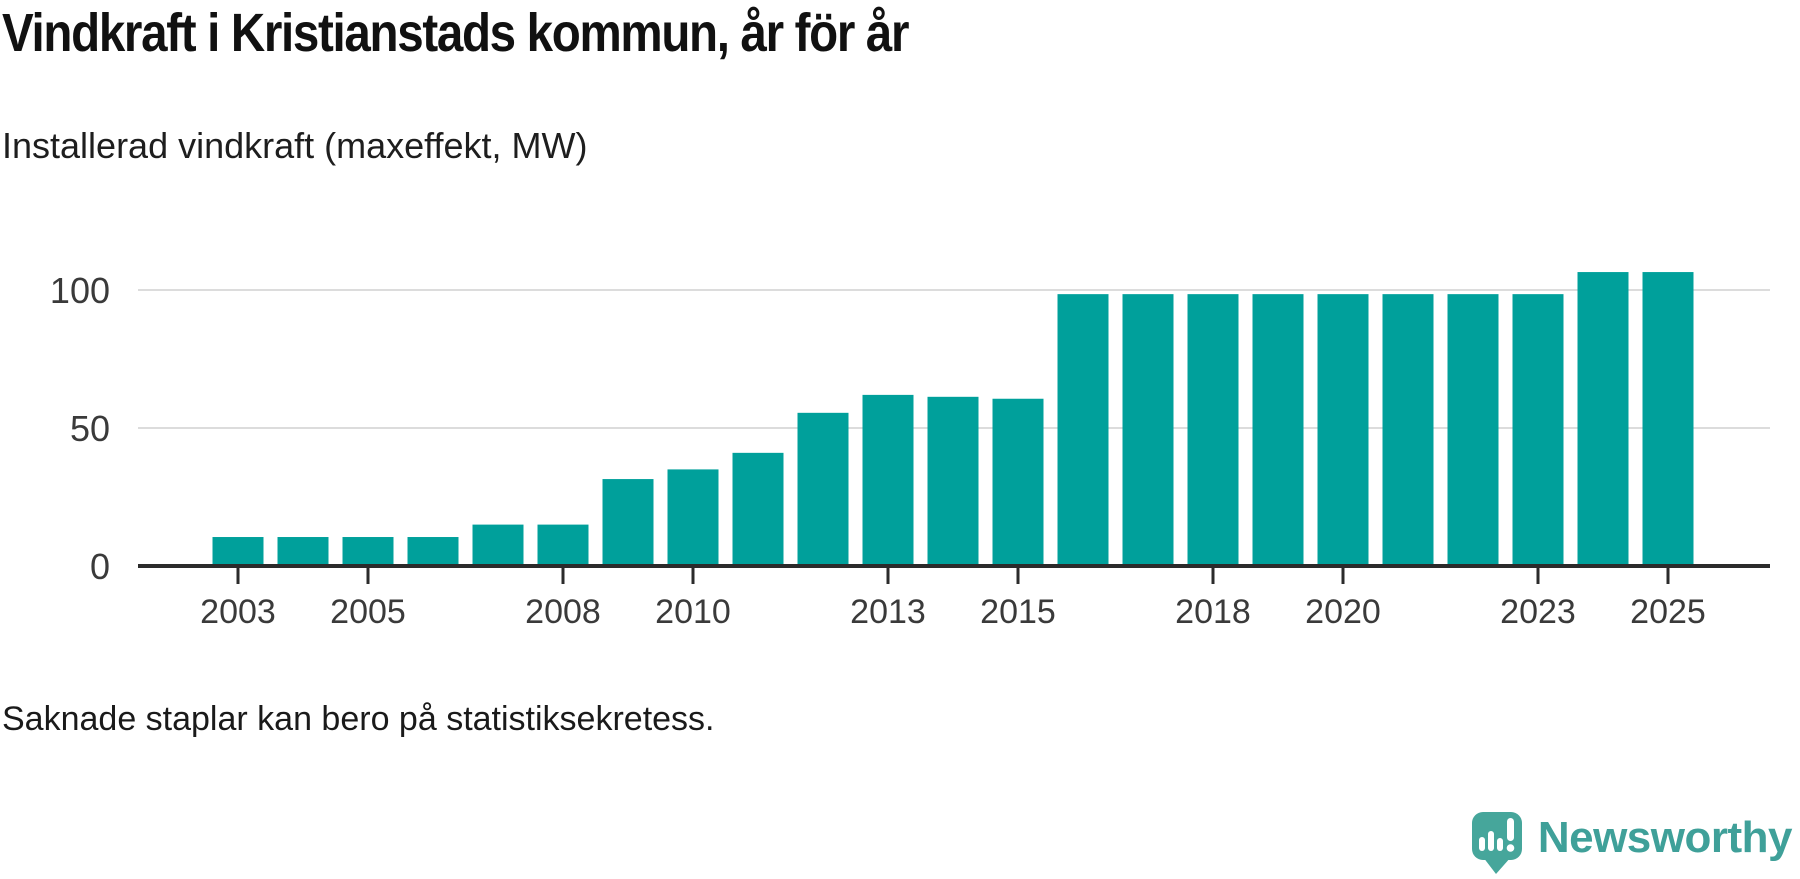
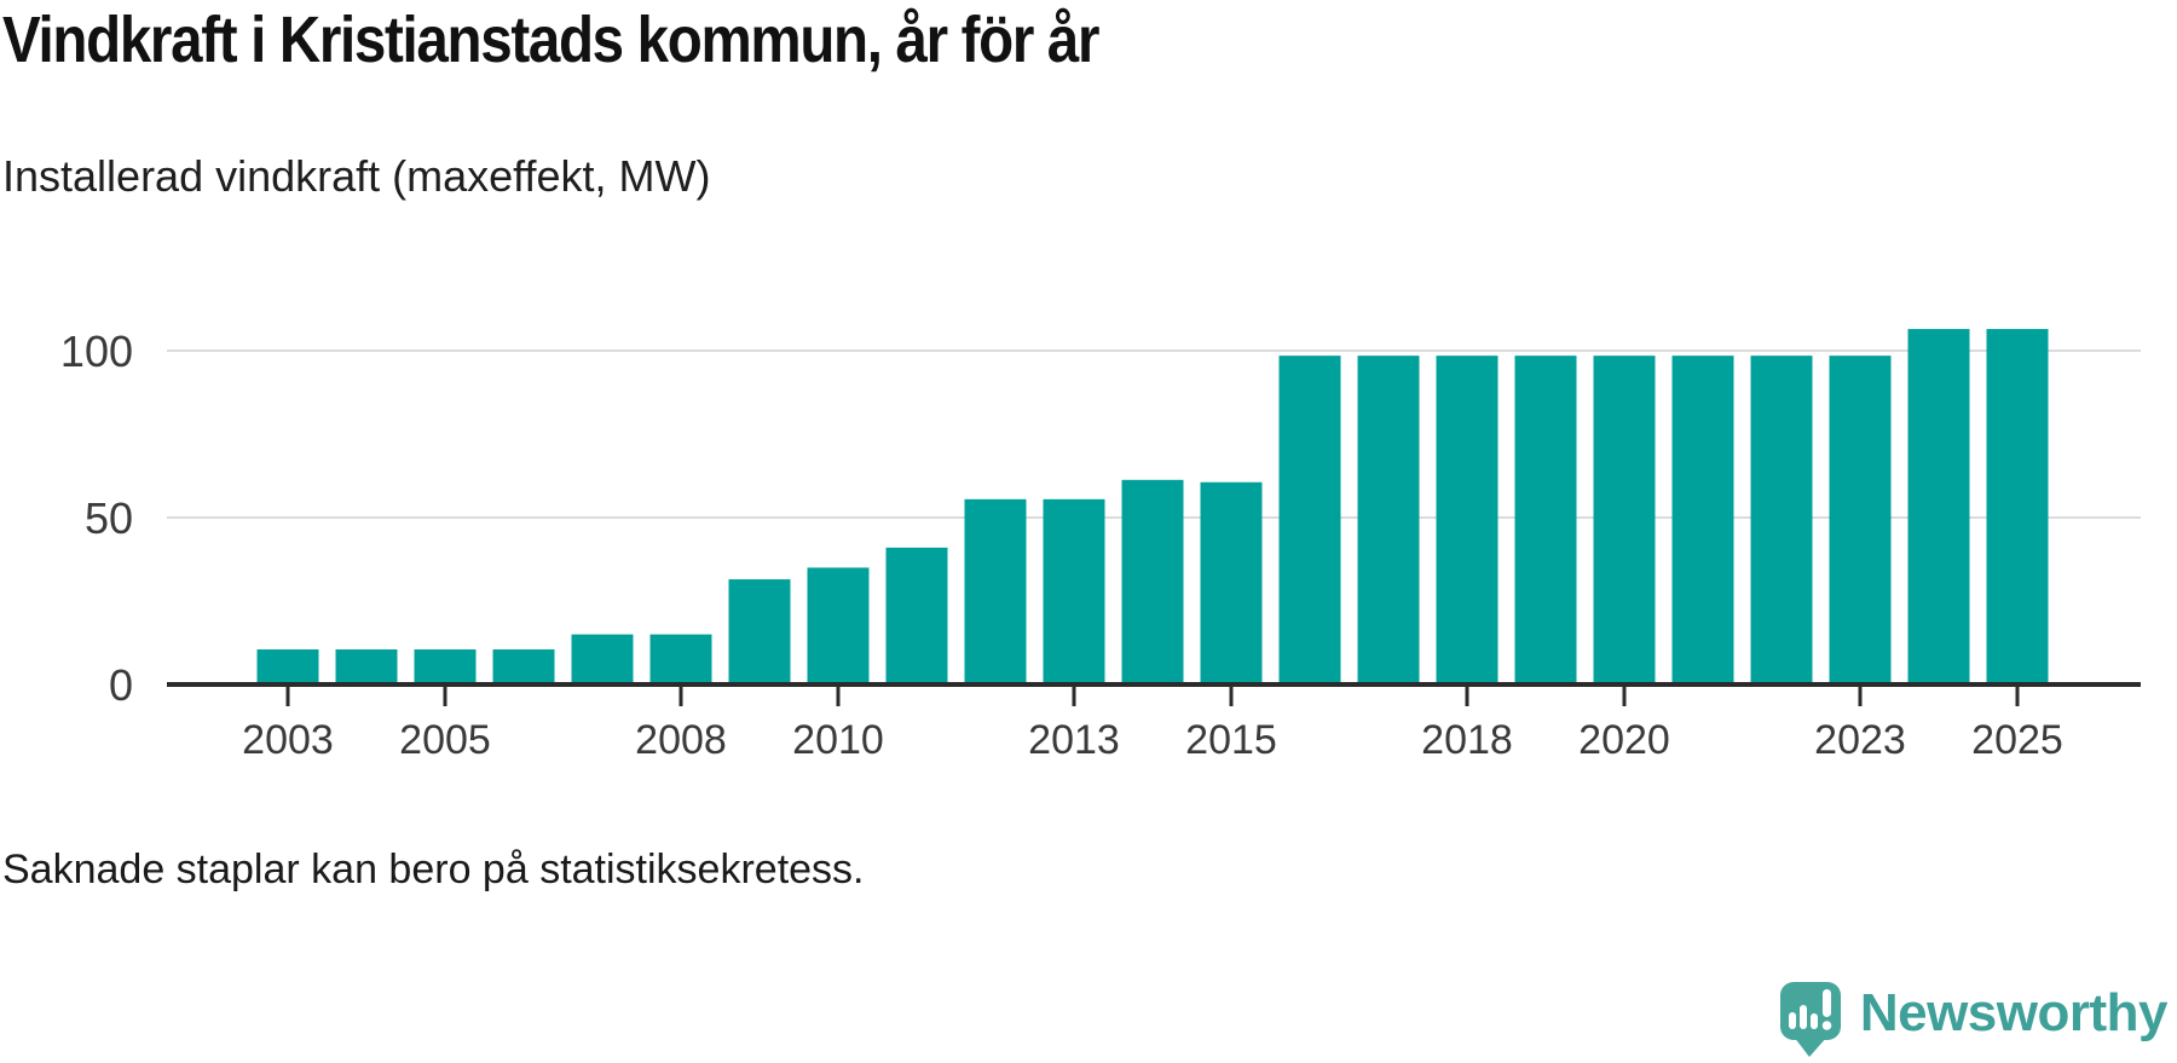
2013: 62 -> 56
